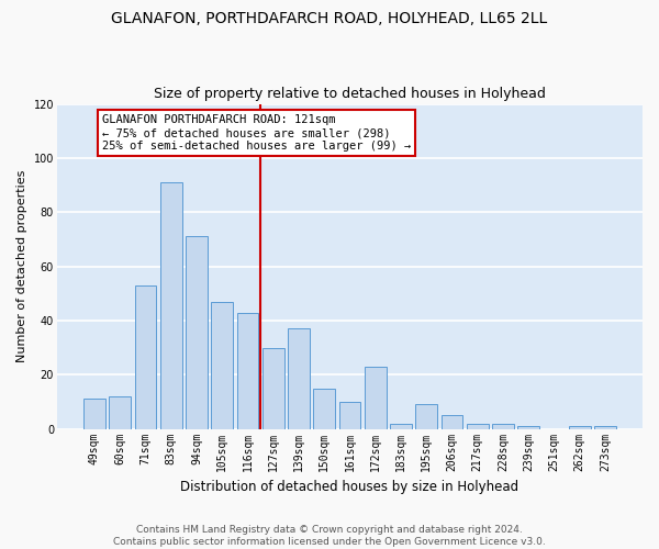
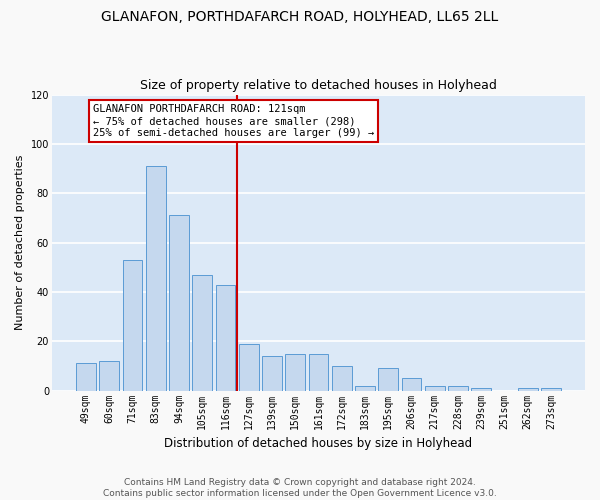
127sqm: 30 -> 19
139sqm: 37 -> 14
161sqm: 10 -> 15
172sqm: 23 -> 10
